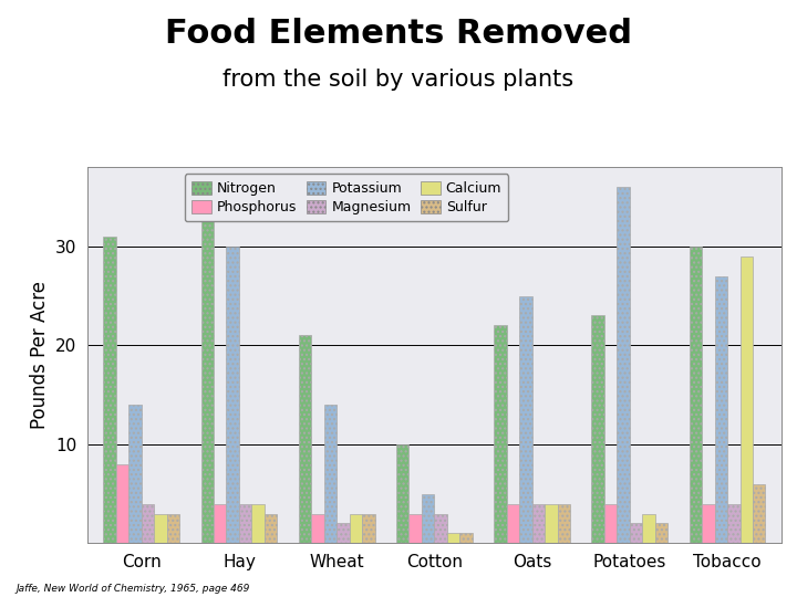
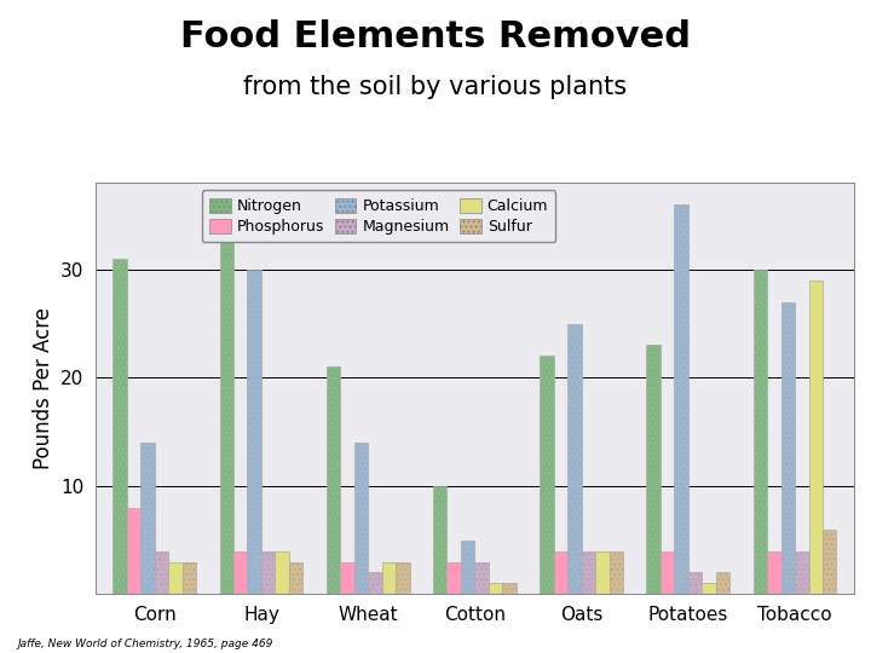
Calcium/Potatoes: 3 -> 1
